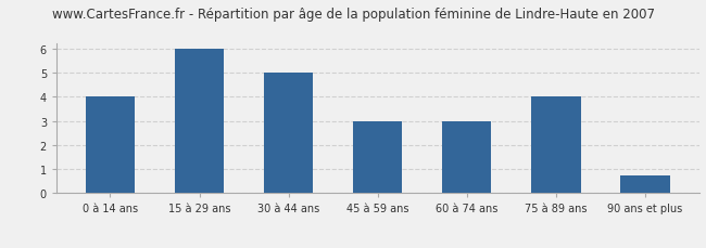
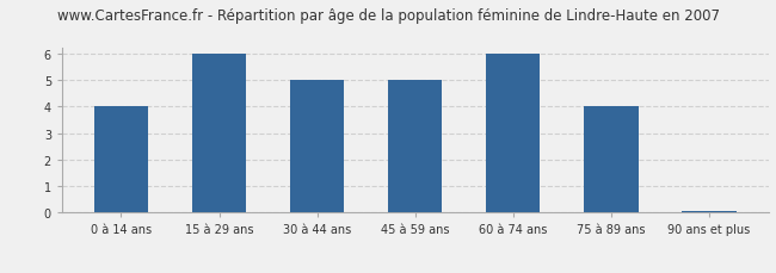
45 à 59 ans: 3.00 -> 5.00
60 à 74 ans: 3.00 -> 6.00
90 ans et plus: 0.75 -> 0.07
